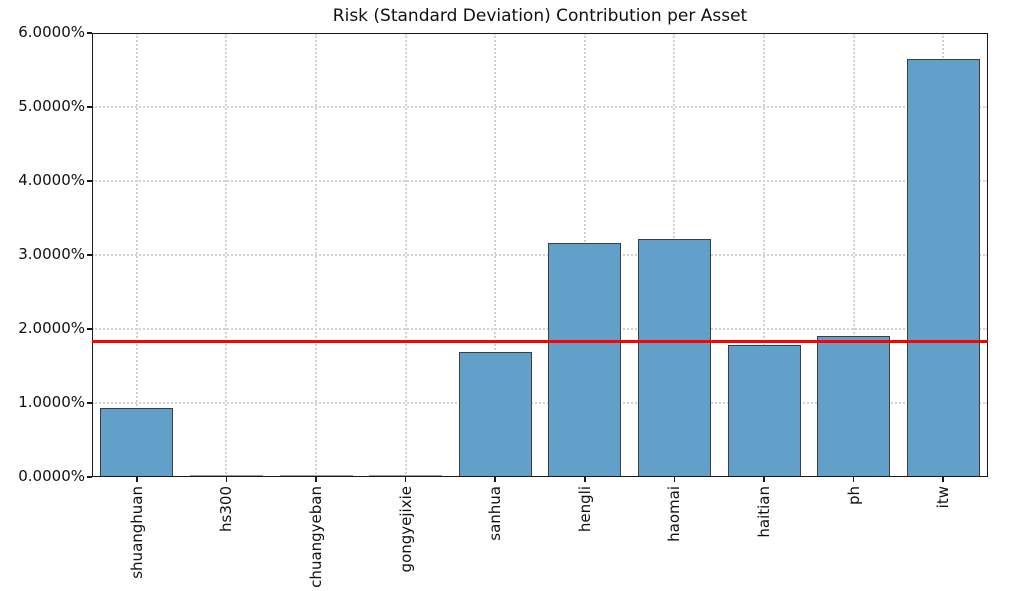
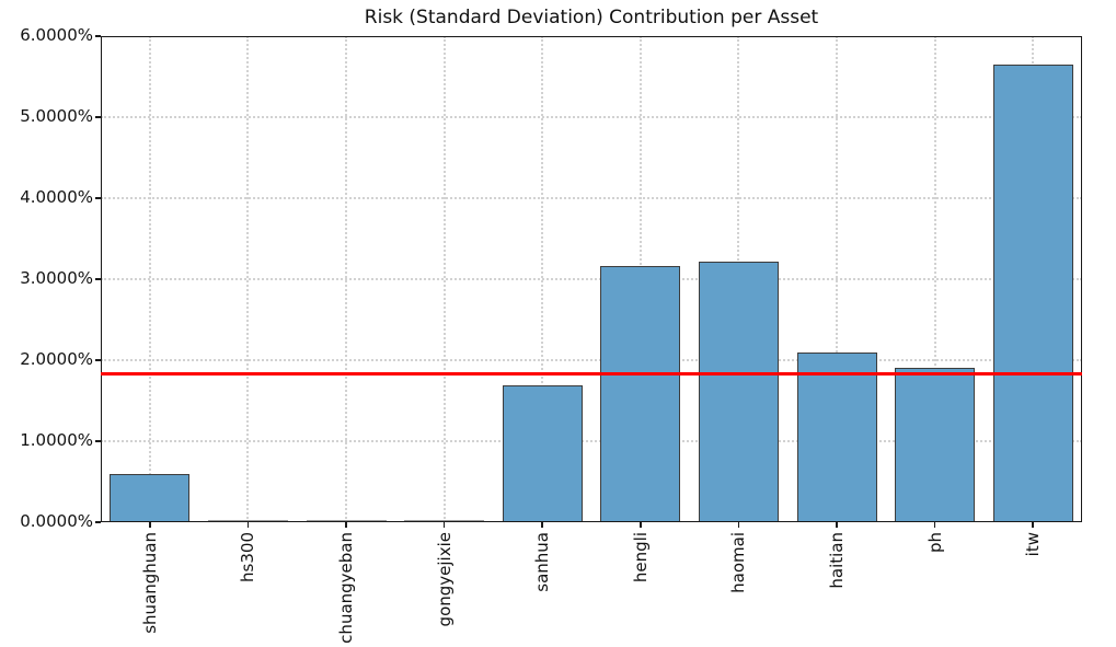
shuanghuan: 0.9% -> 0.6%
haitian: 1.8% -> 2.1%
